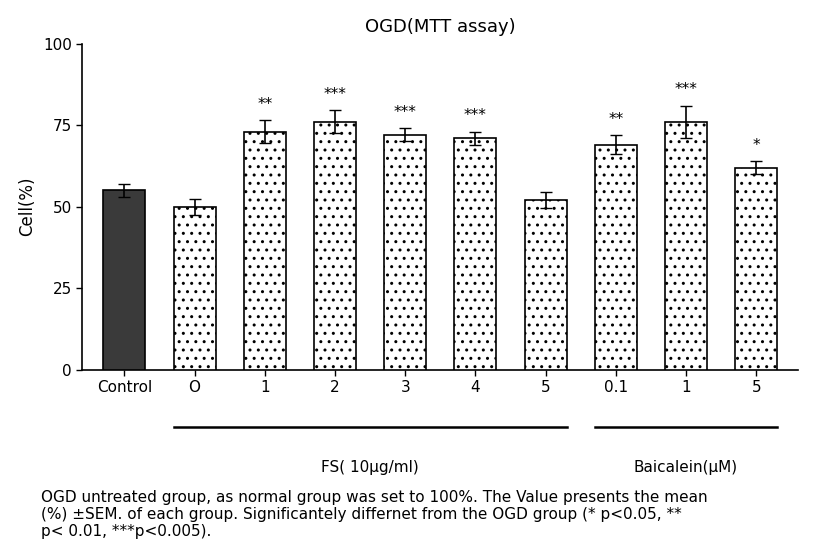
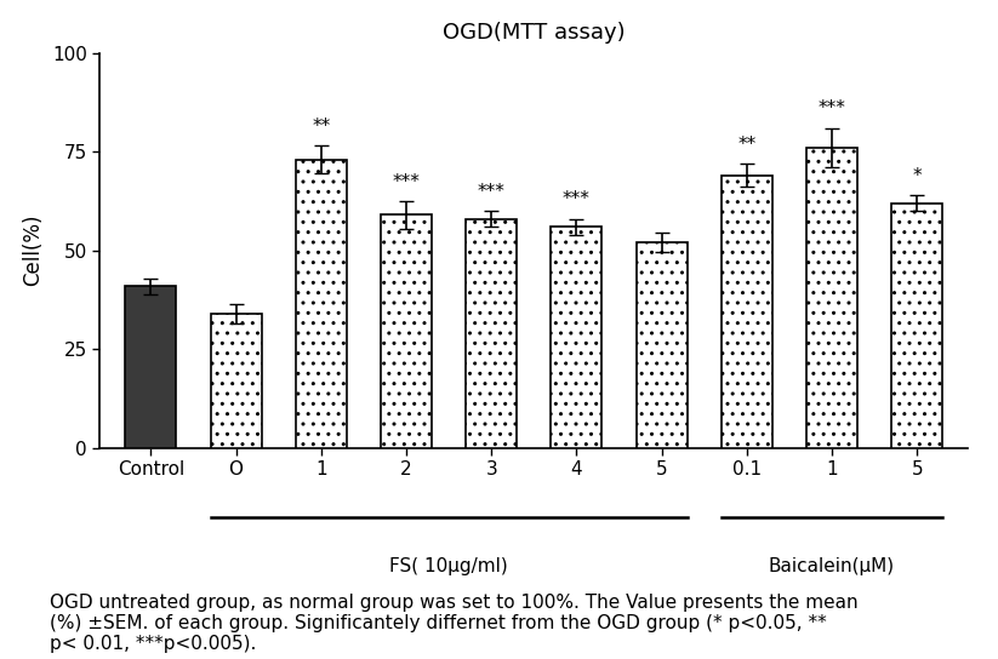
Control: 55 -> 41
O: 50 -> 34
2: 76 -> 59
3: 72 -> 58
4: 71 -> 56
